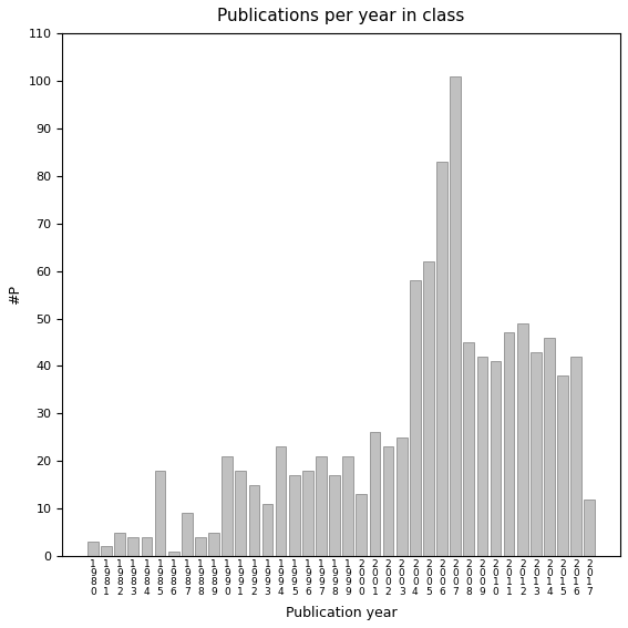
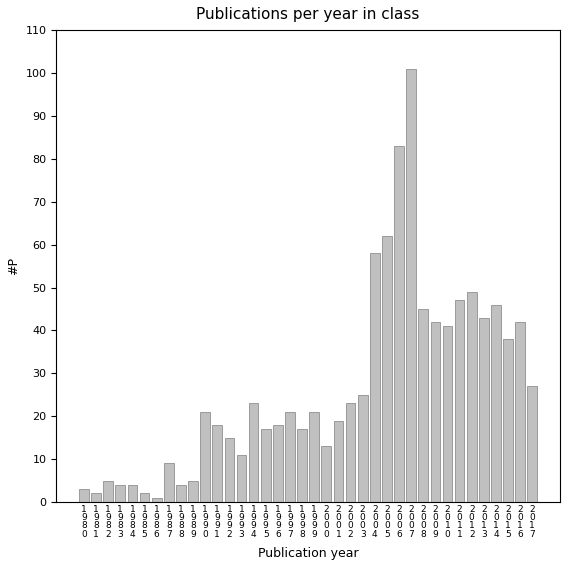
1 9 8 5: 18 -> 2
2 0 0 1: 26 -> 19
2 0 1 7: 12 -> 27
